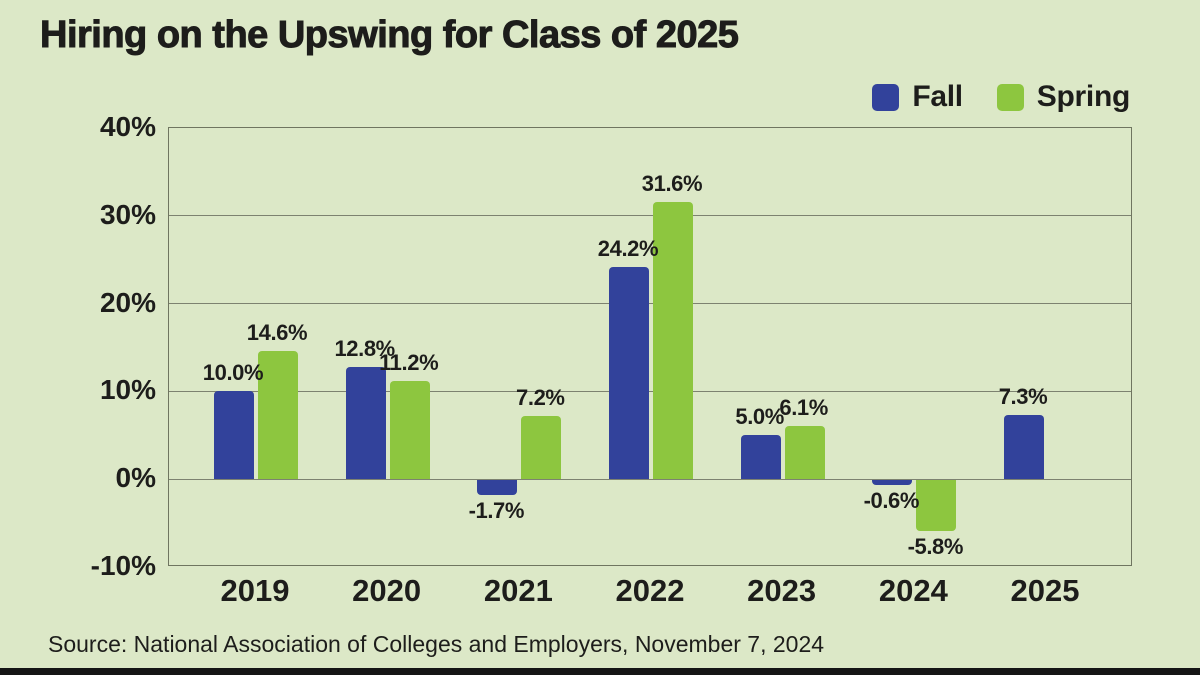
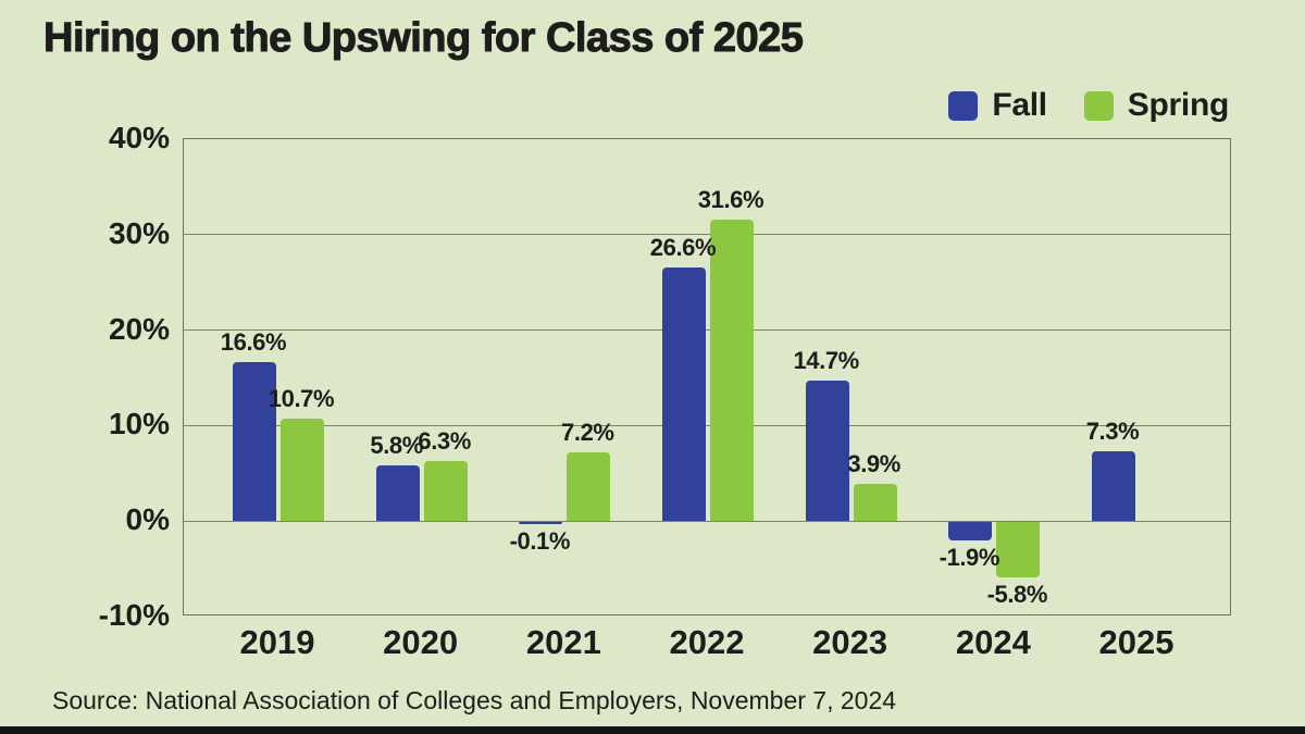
Fall/2019: 10.0% -> 16.6%
Spring/2019: 14.6% -> 10.7%
Fall/2020: 12.8% -> 5.8%
Spring/2020: 11.2% -> 6.3%
Fall/2021: -1.7% -> -0.1%
Fall/2022: 24.2% -> 26.6%
Fall/2023: 5.0% -> 14.7%
Spring/2023: 6.1% -> 3.9%
Fall/2024: -0.6% -> -1.9%
